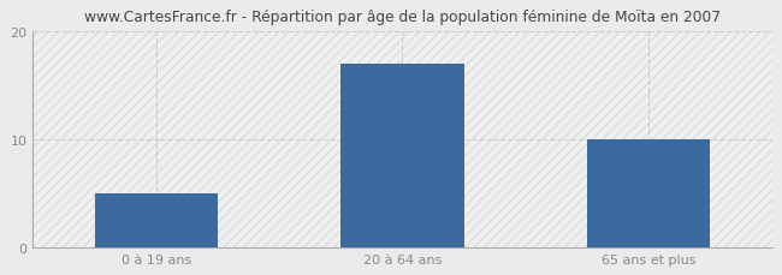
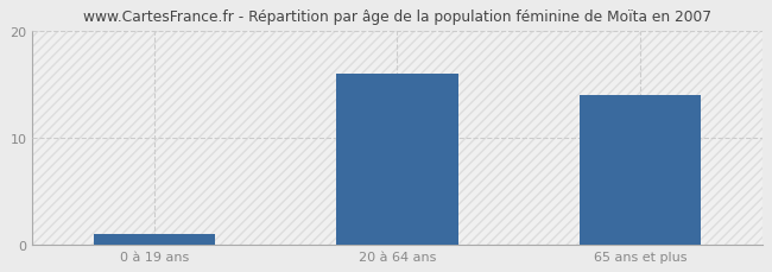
0 à 19 ans: 5 -> 1
20 à 64 ans: 17 -> 16
65 ans et plus: 10 -> 14
